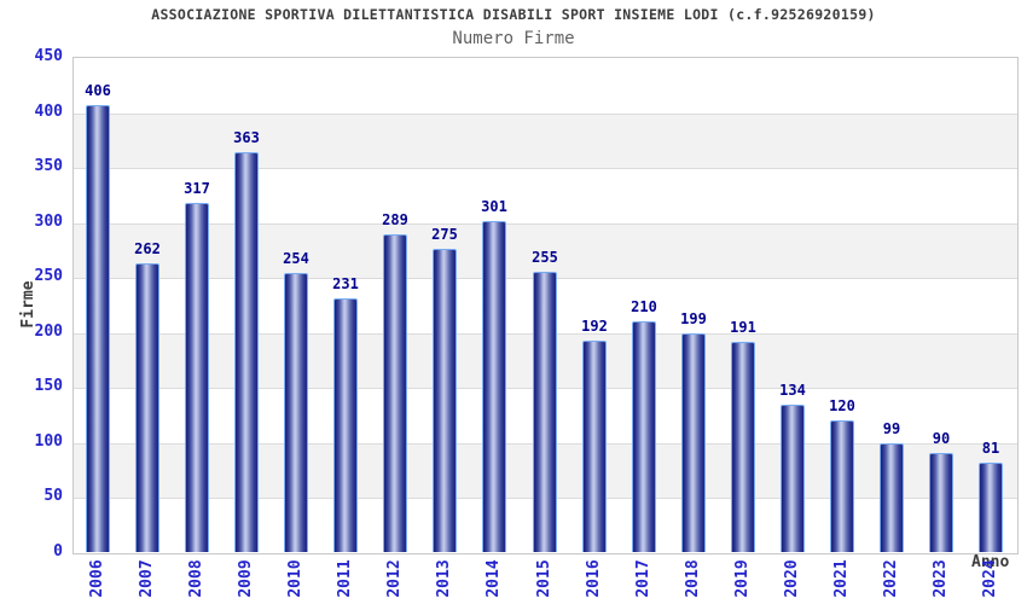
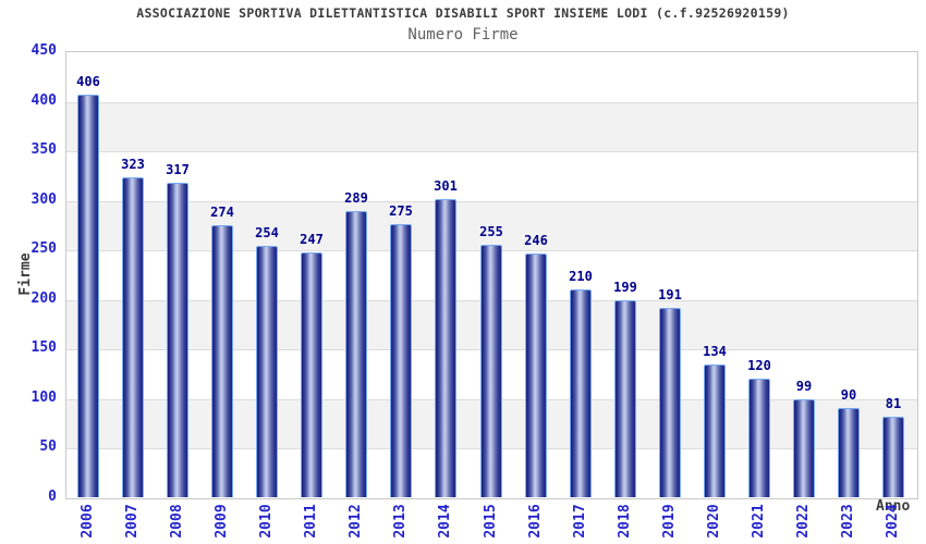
2007: 262 -> 323
2009: 363 -> 274
2011: 231 -> 247
2016: 192 -> 246
